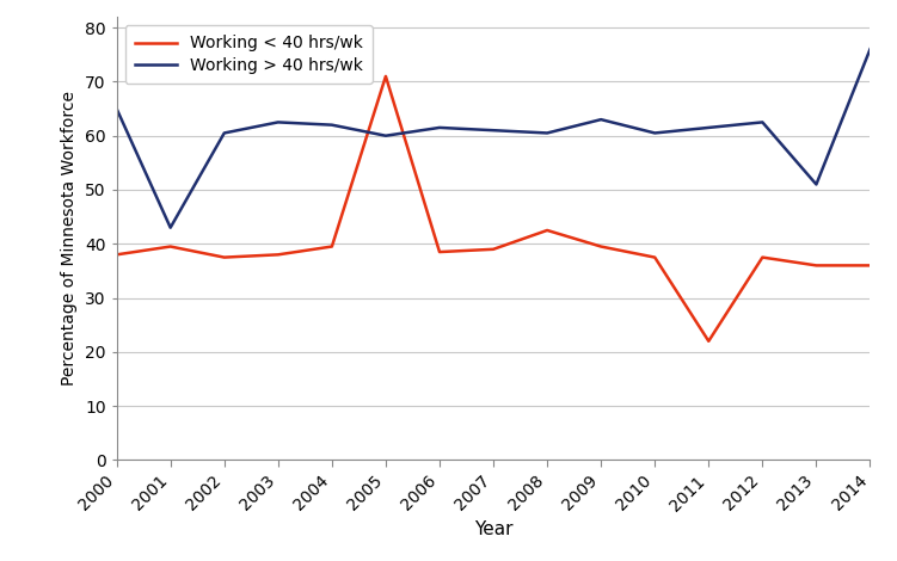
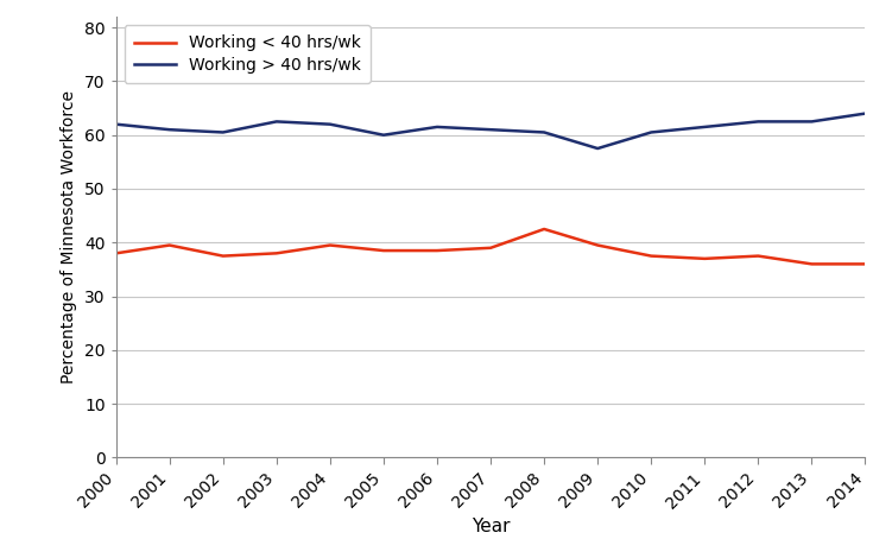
Working > 40 hrs/wk/2000: 65.0 -> 62.0
Working > 40 hrs/wk/2001: 43.0 -> 61.0
Working < 40 hrs/wk/2005: 71.0 -> 38.5
Working > 40 hrs/wk/2009: 63.0 -> 57.5
Working < 40 hrs/wk/2011: 22.0 -> 37.0
Working > 40 hrs/wk/2013: 51.0 -> 62.5
Working > 40 hrs/wk/2014: 76.0 -> 64.0
